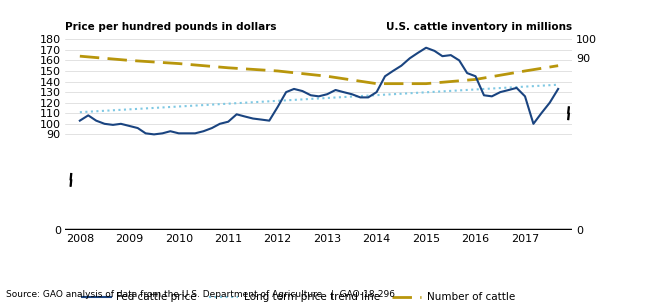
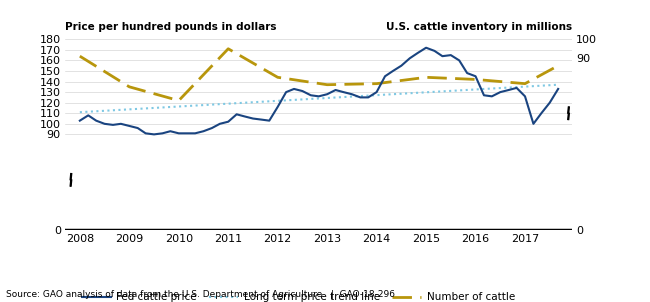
Number of cattle/2009: 160 -> 135
Number of cattle/2010: 157 -> 122
Number of cattle/2011: 153 -> 171
Number of cattle/2012: 150 -> 144
Number of cattle/2013: 145 -> 137
Number of cattle/2015: 138 -> 144
Number of cattle/2017: 150 -> 138
